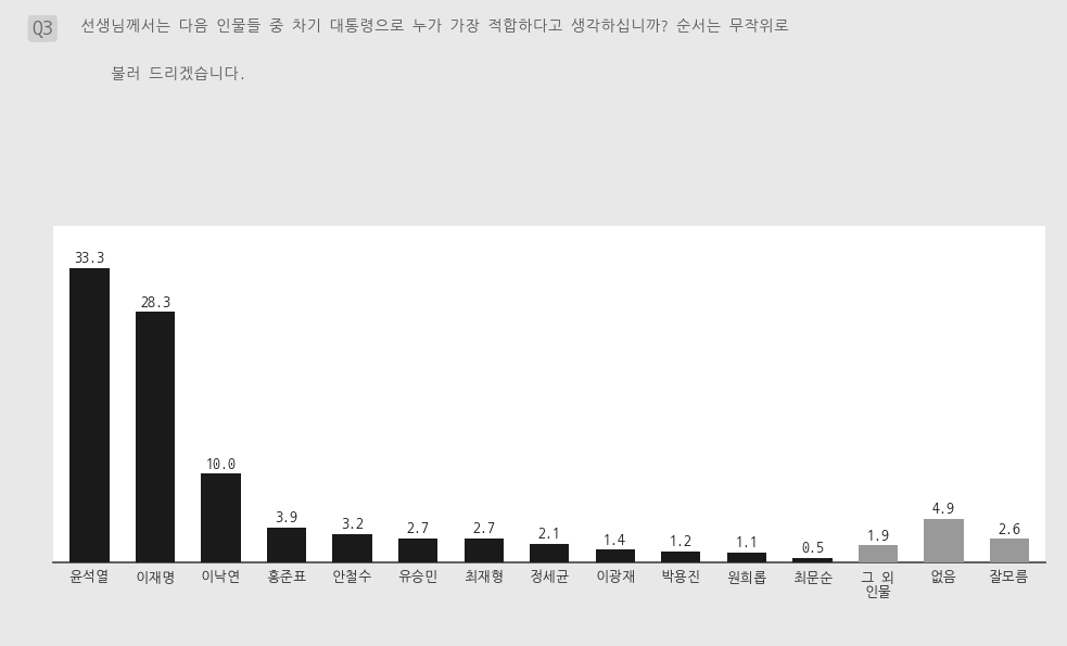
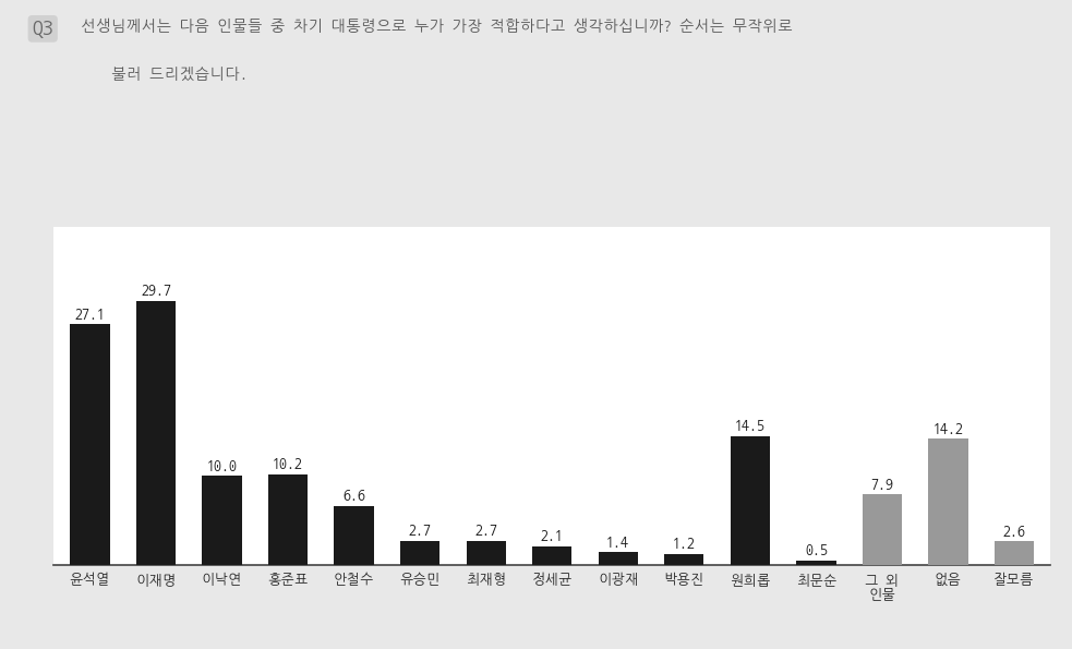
윤석열: 33.3 -> 27.1
이재명: 28.3 -> 29.7
홍준표: 3.9 -> 10.2
안철수: 3.2 -> 6.6
원희롭: 1.1 -> 14.5
그 외 인물: 1.9 -> 7.9
없음: 4.9 -> 14.2
